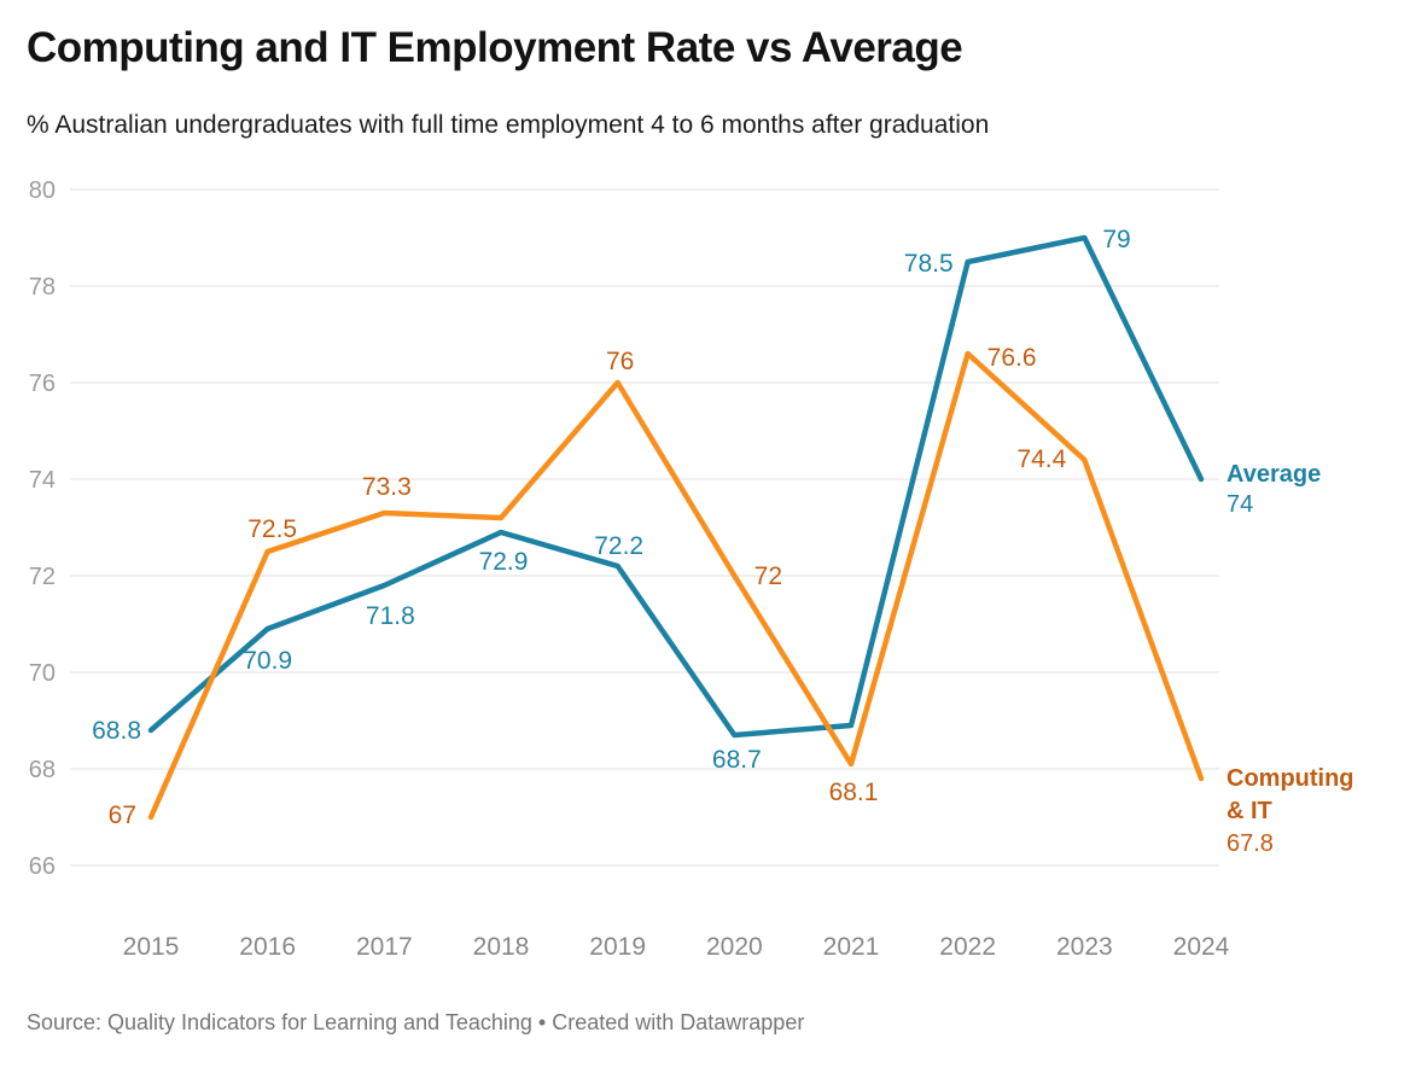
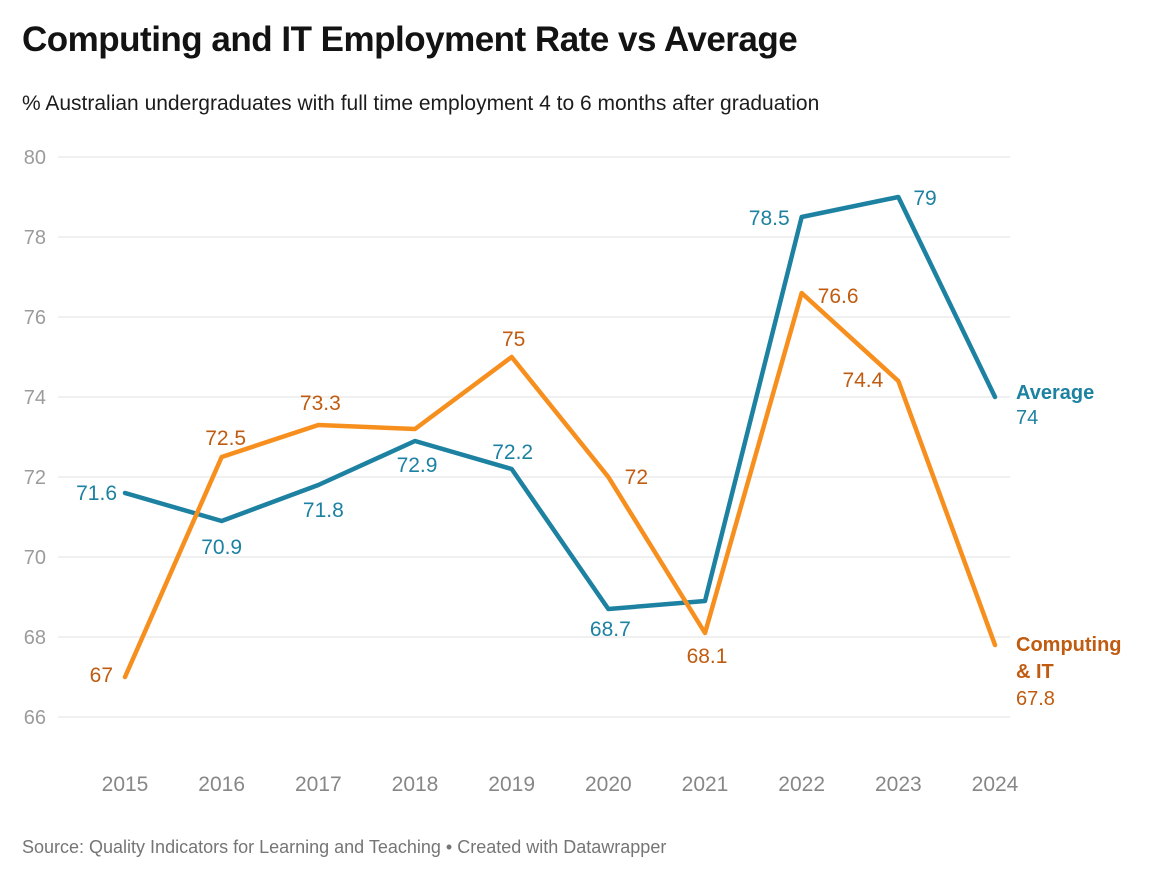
Average/2015: 68.8 -> 71.6
Computing & IT/2019: 76 -> 75
